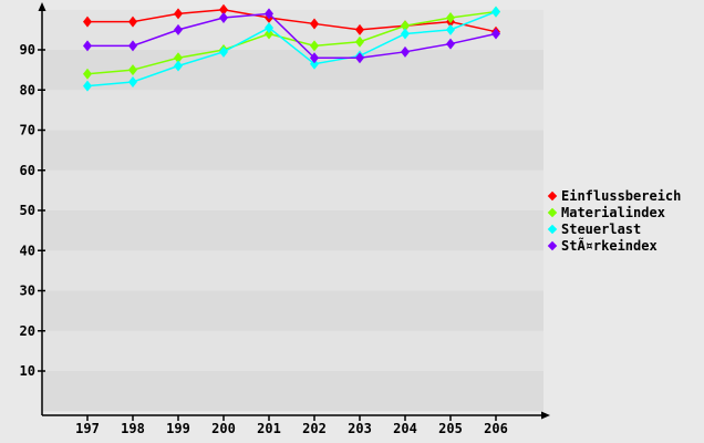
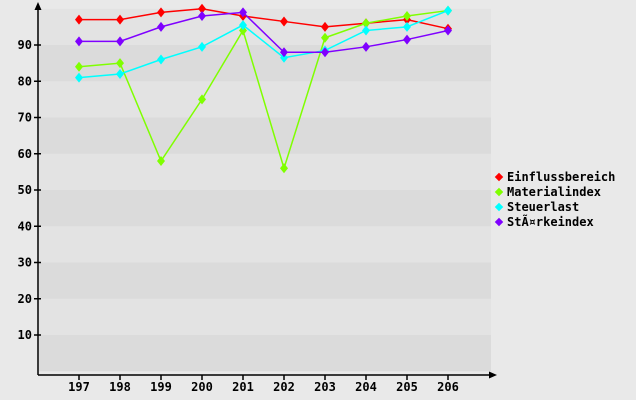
Materialindex/199: 88 -> 58
Materialindex/200: 90 -> 75
Materialindex/202: 91 -> 56
